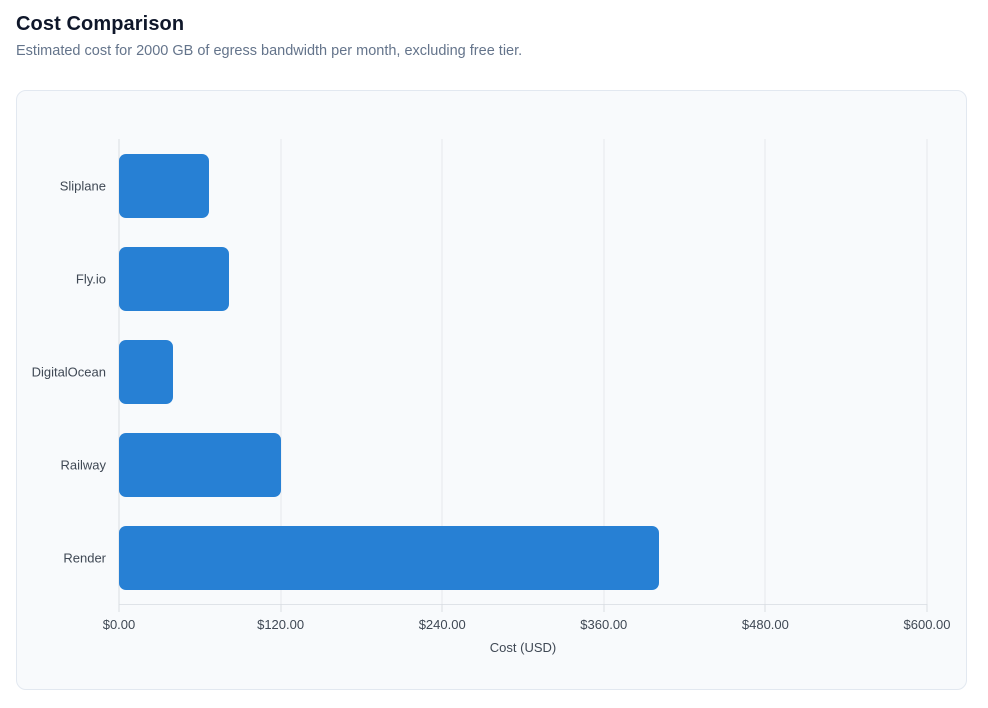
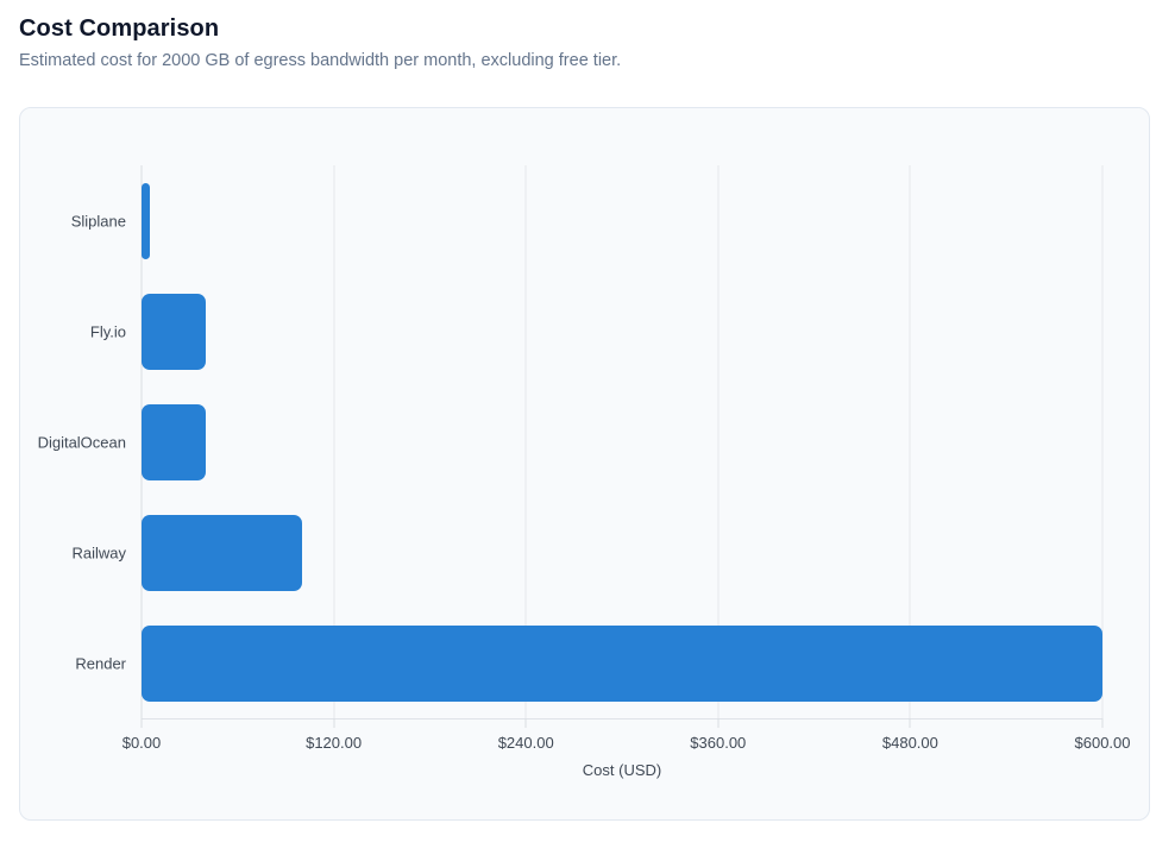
Sliplane: $67 -> $5
Fly.io: $82 -> $40
Railway: $120 -> $100
Render: $401 -> $600
